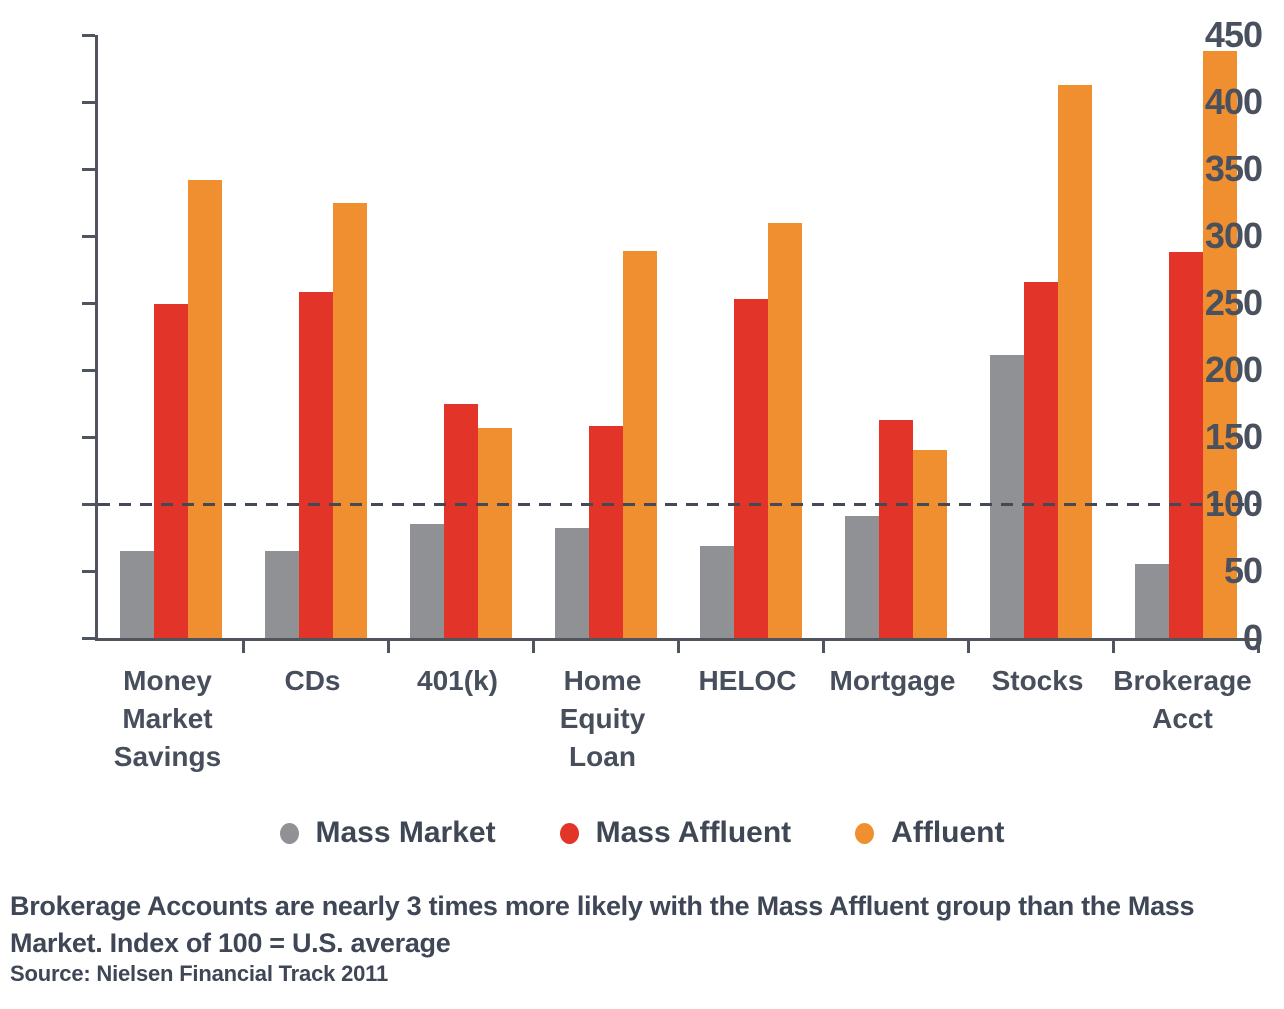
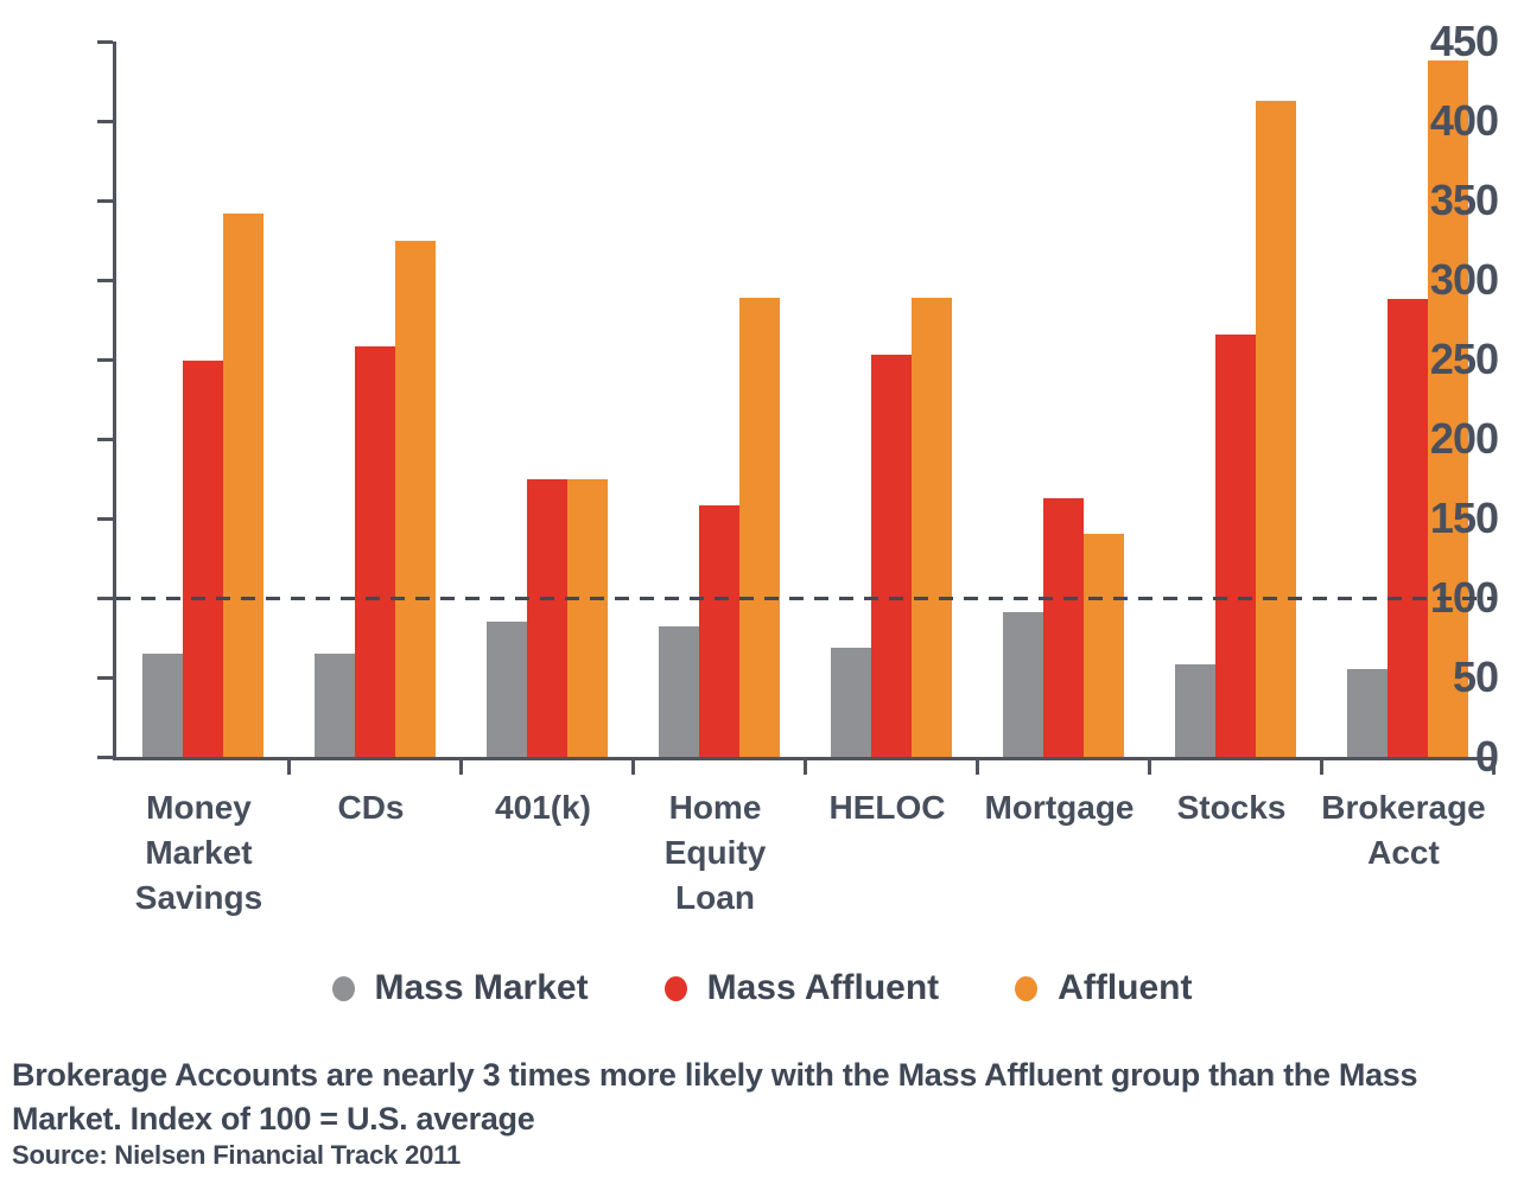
Affluent/401(k): 157 -> 175
Affluent/HELOC: 310 -> 289
Mass Market/Stocks: 211 -> 58
